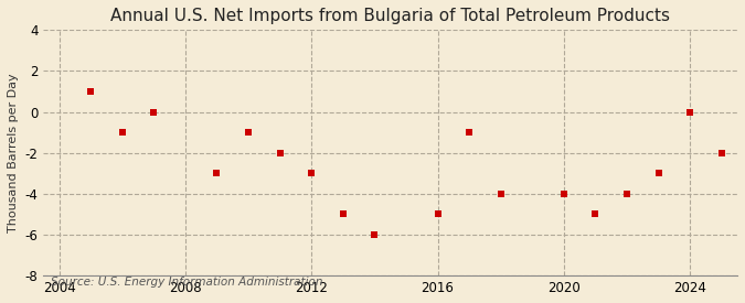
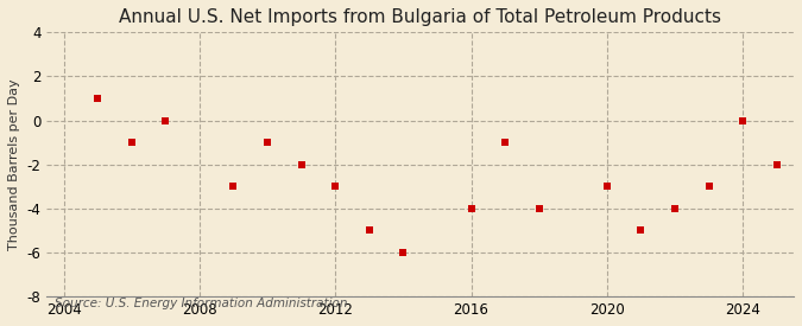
2016: -5 -> -4
2020: -4 -> -3
